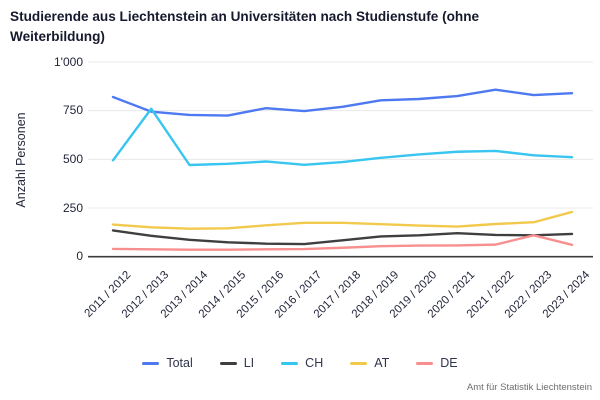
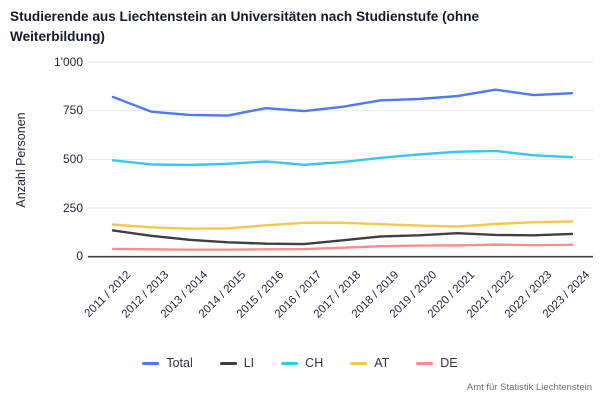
CH/2012 / 2013: 760 -> 470
DE/2022 / 2023: 110 -> 60
AT/2023 / 2024: 230 -> 180
